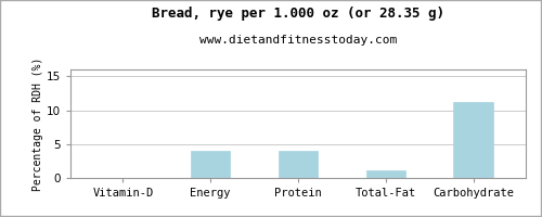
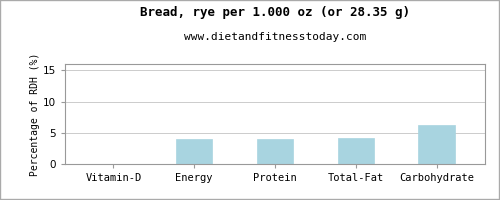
Total-Fat: 1.1 -> 4.2
Carbohydrate: 11.2 -> 6.2
